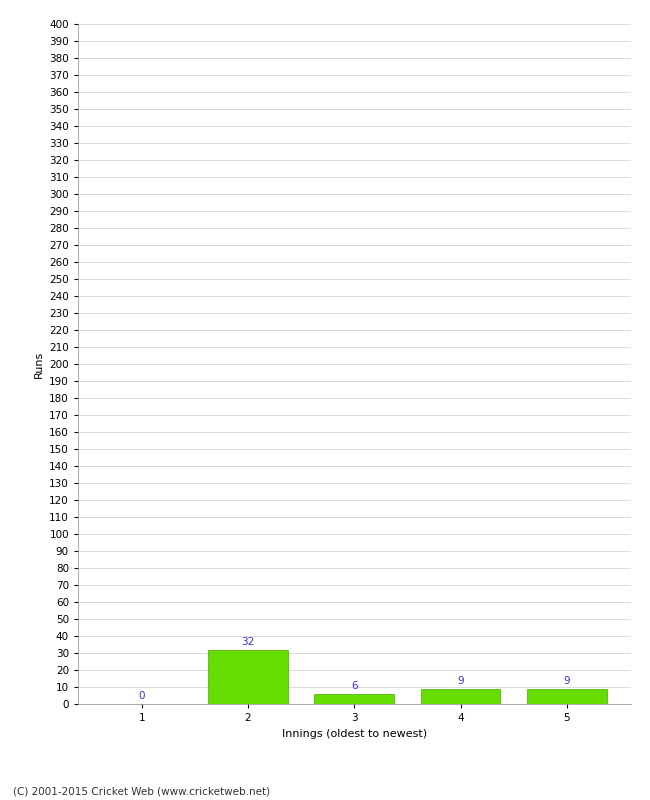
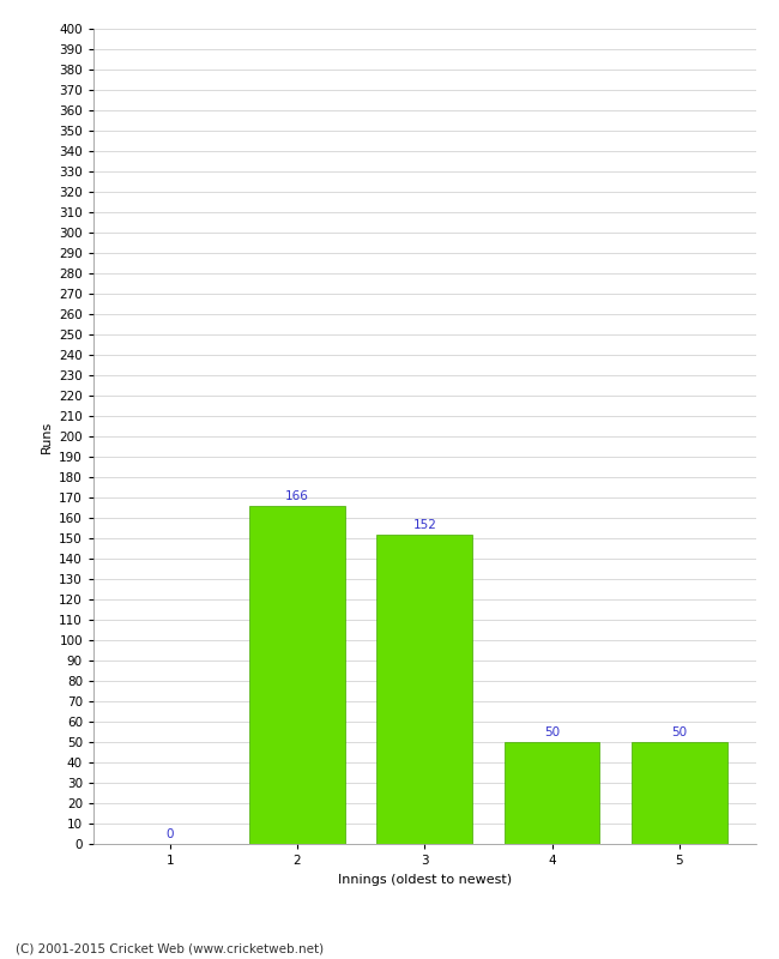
2: 32 -> 166
3: 6 -> 152
4: 9 -> 50
5: 9 -> 50
